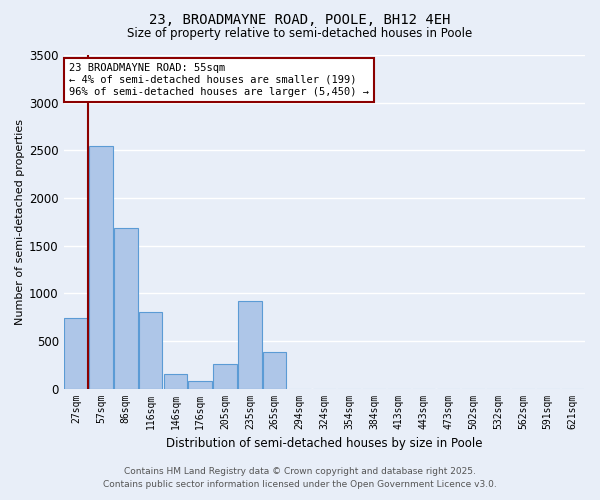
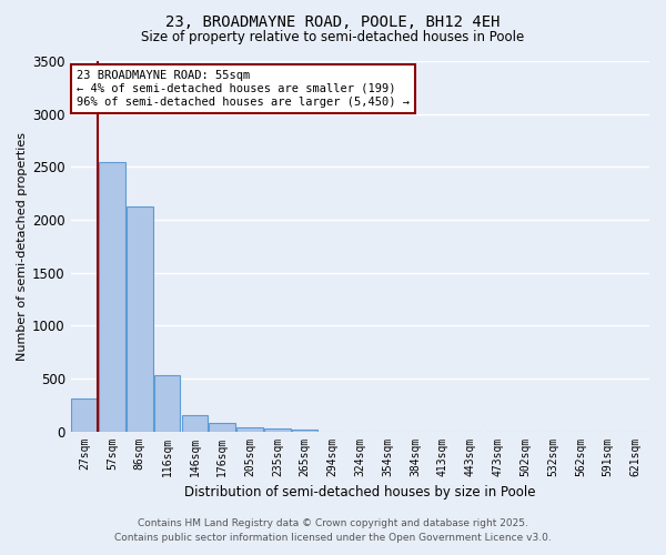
27sqm: 740 -> 320
86sqm: 1680 -> 2130
116sqm: 800 -> 530
205sqm: 260 -> 40
235sqm: 920 -> 30
265sqm: 380 -> 20
